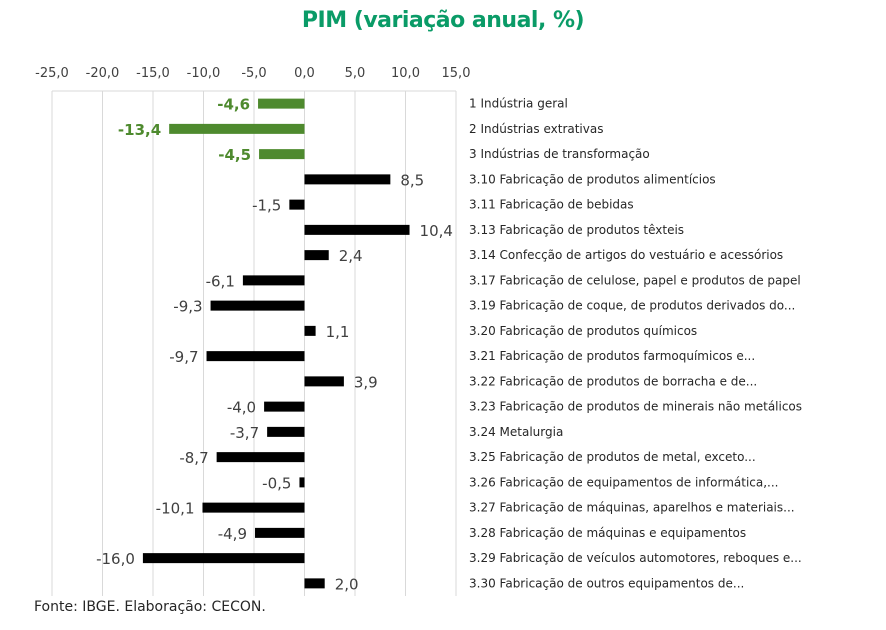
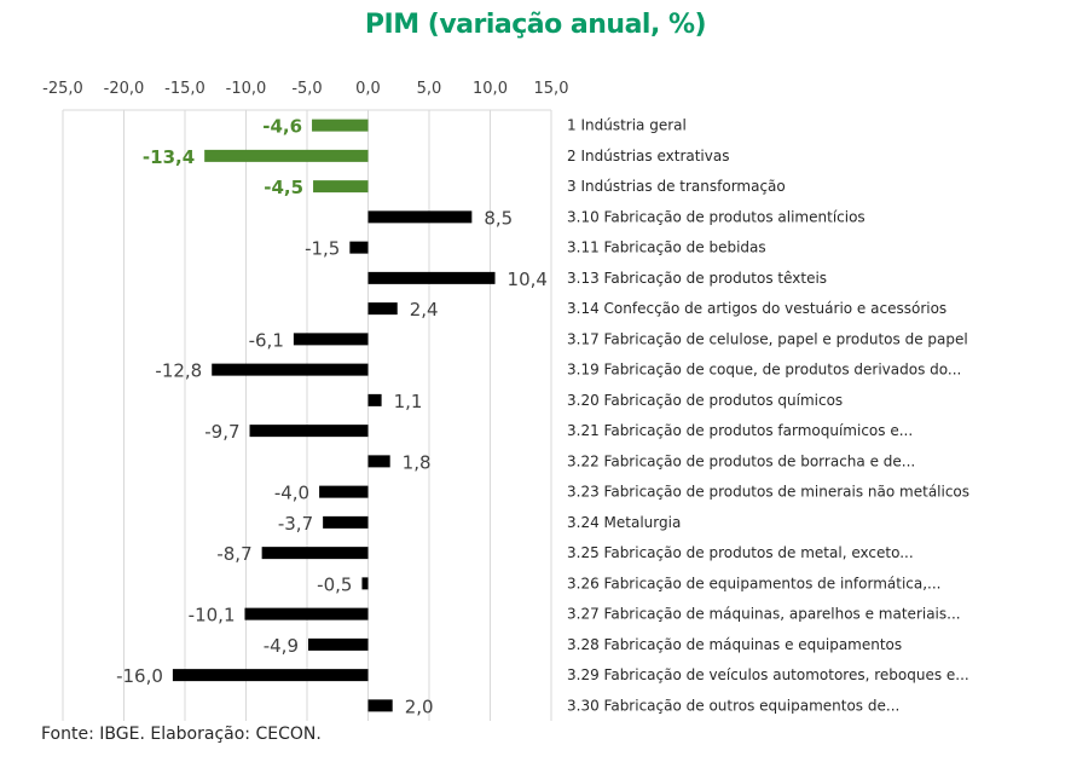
3.19 Fabricação de coque, de produtos derivados do...: -9,3 -> -12,8
3.22 Fabricação de produtos de borracha e de...: 3,9 -> 1,8
